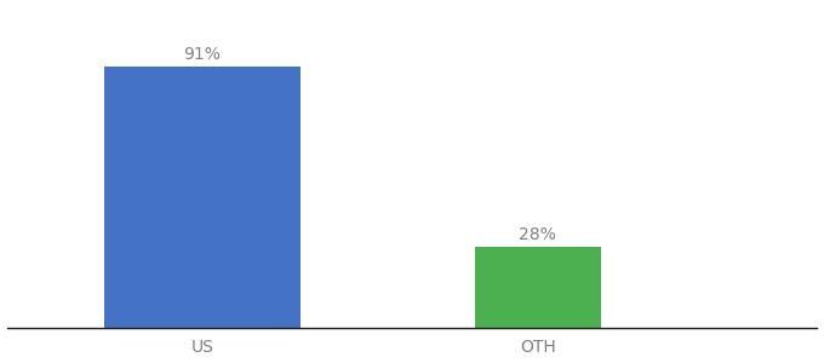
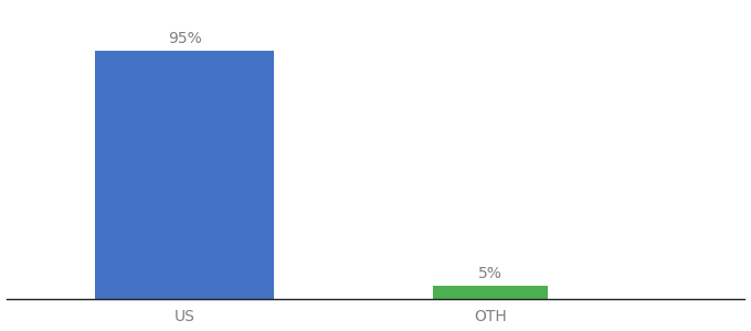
US: 91% -> 95%
OTH: 28% -> 5%
